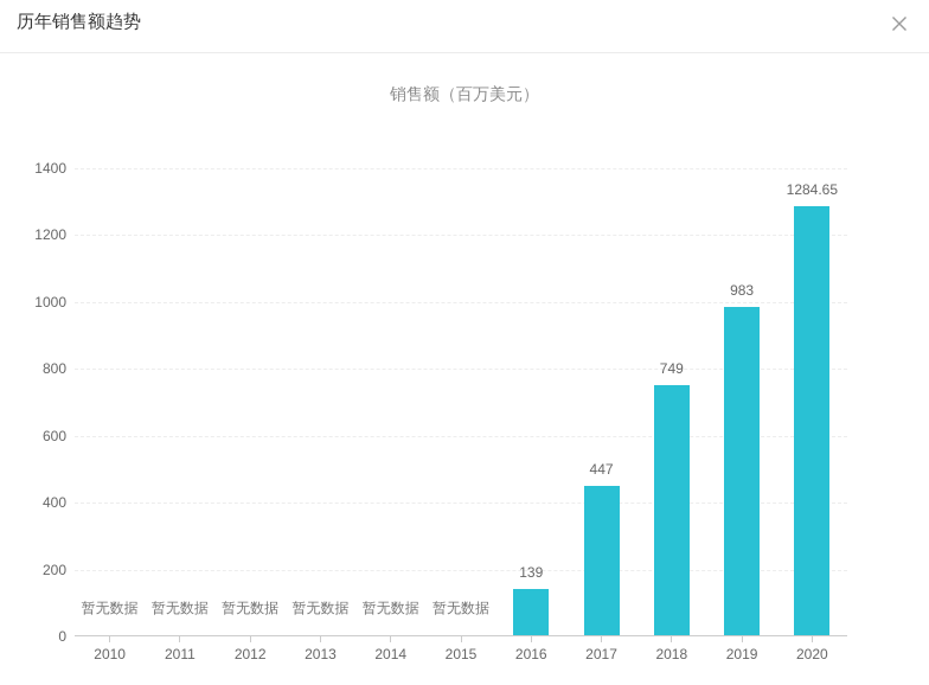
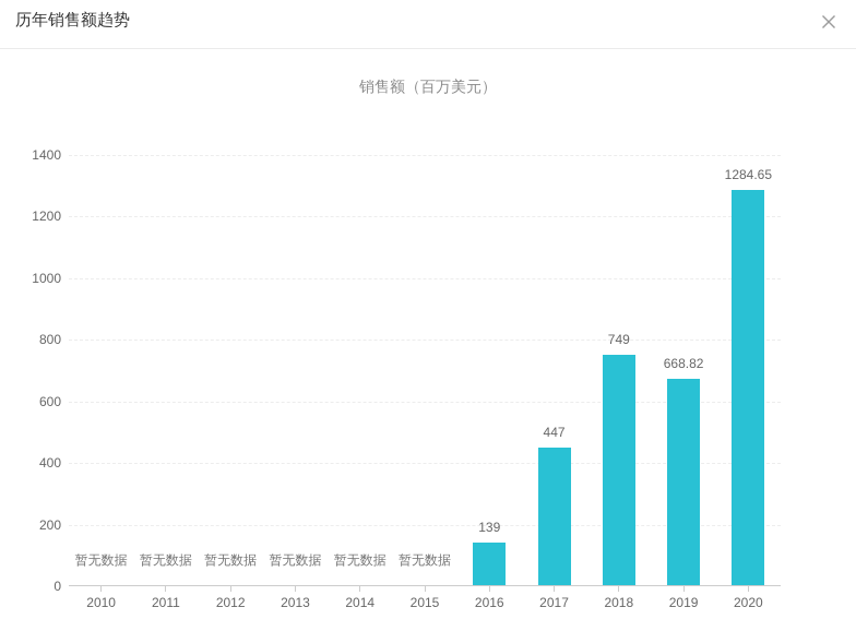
2019: 983 -> 668.82
